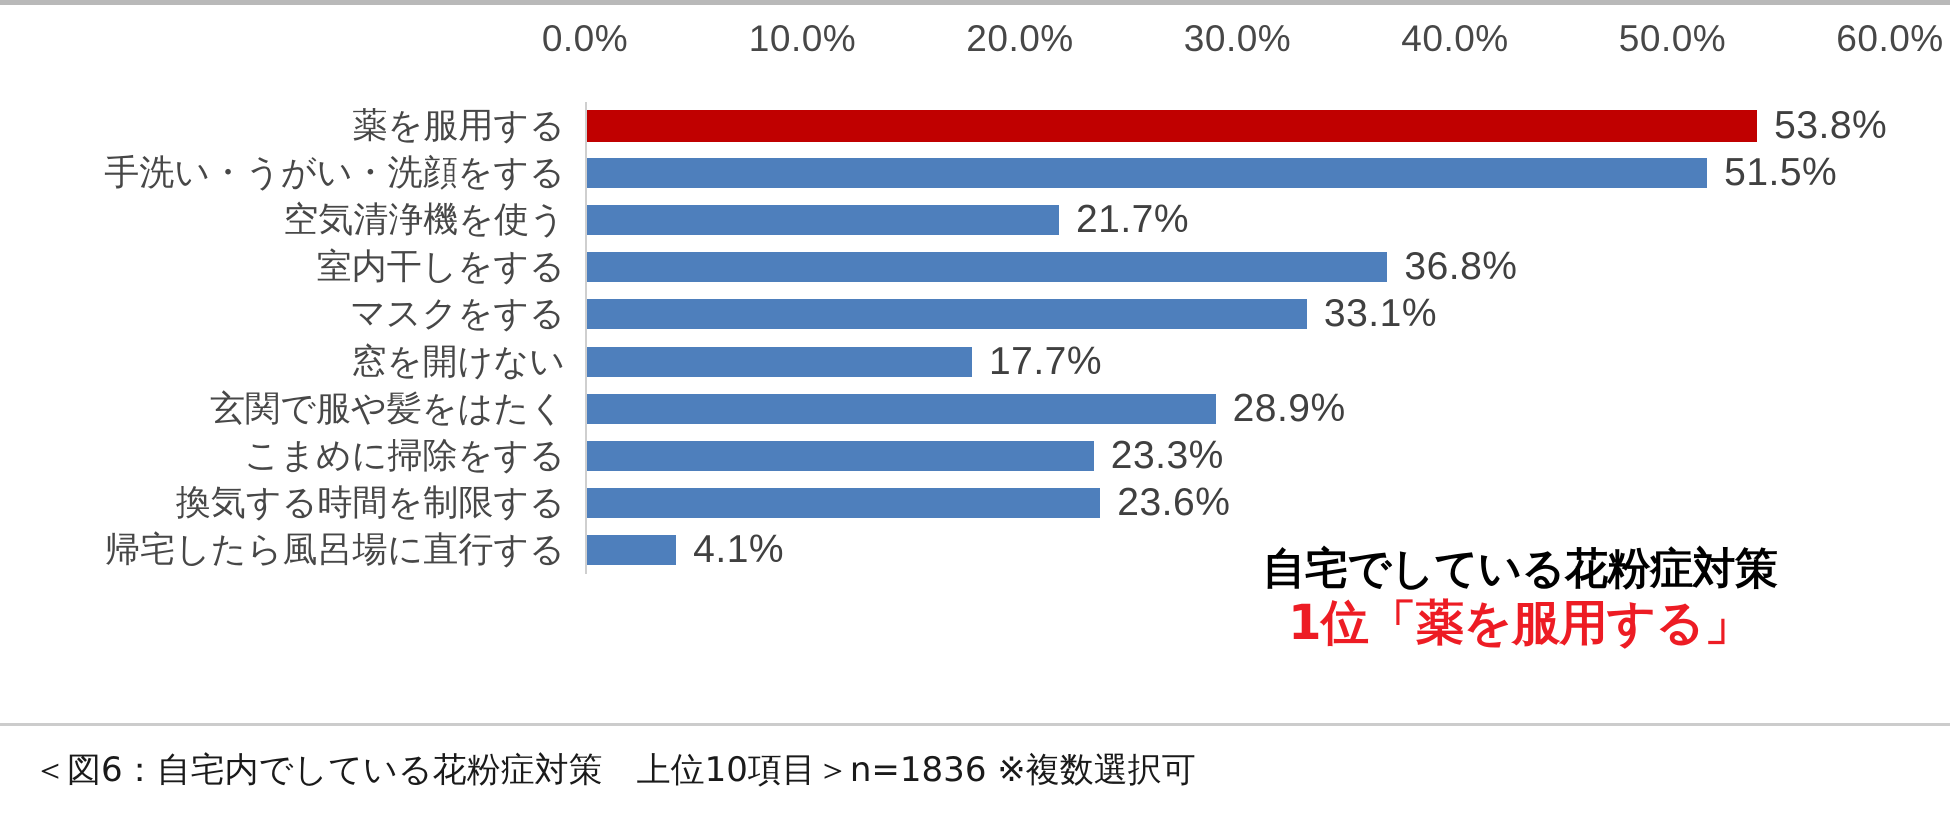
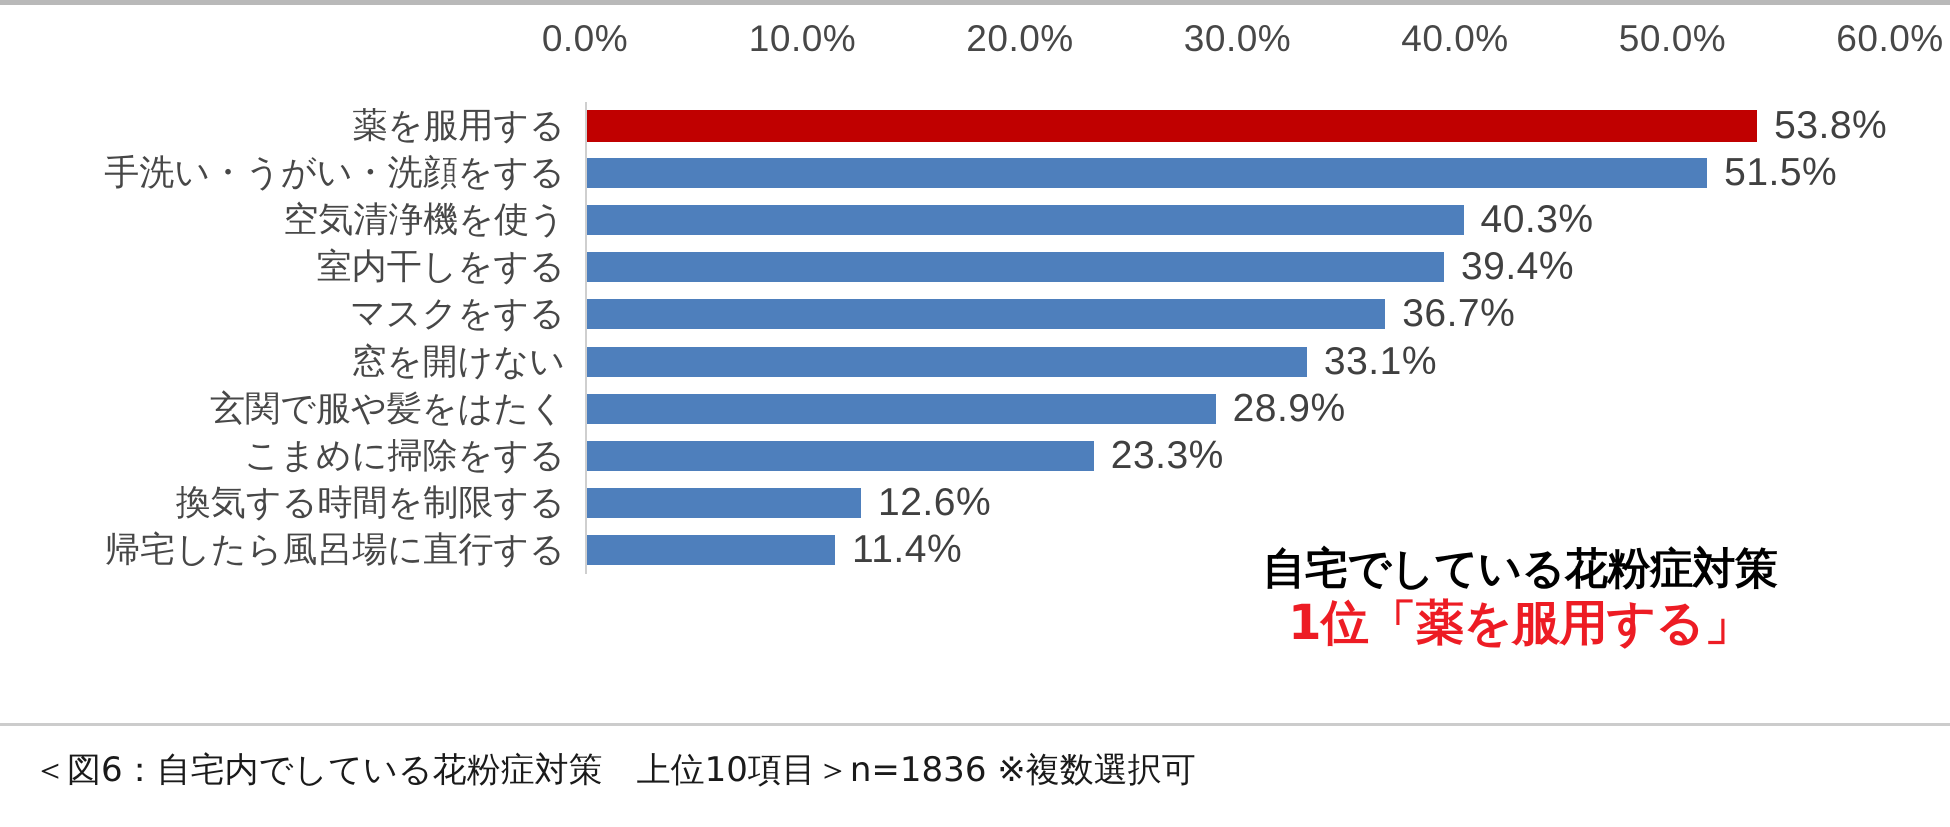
空気清浄機を使う: 21.7% -> 40.3%
室内干しをする: 36.8% -> 39.4%
マスクをする: 33.1% -> 36.7%
窓を開けない: 17.7% -> 33.1%
換気する時間を制限する: 23.6% -> 12.6%
帰宅したら風呂場に直行する: 4.1% -> 11.4%
